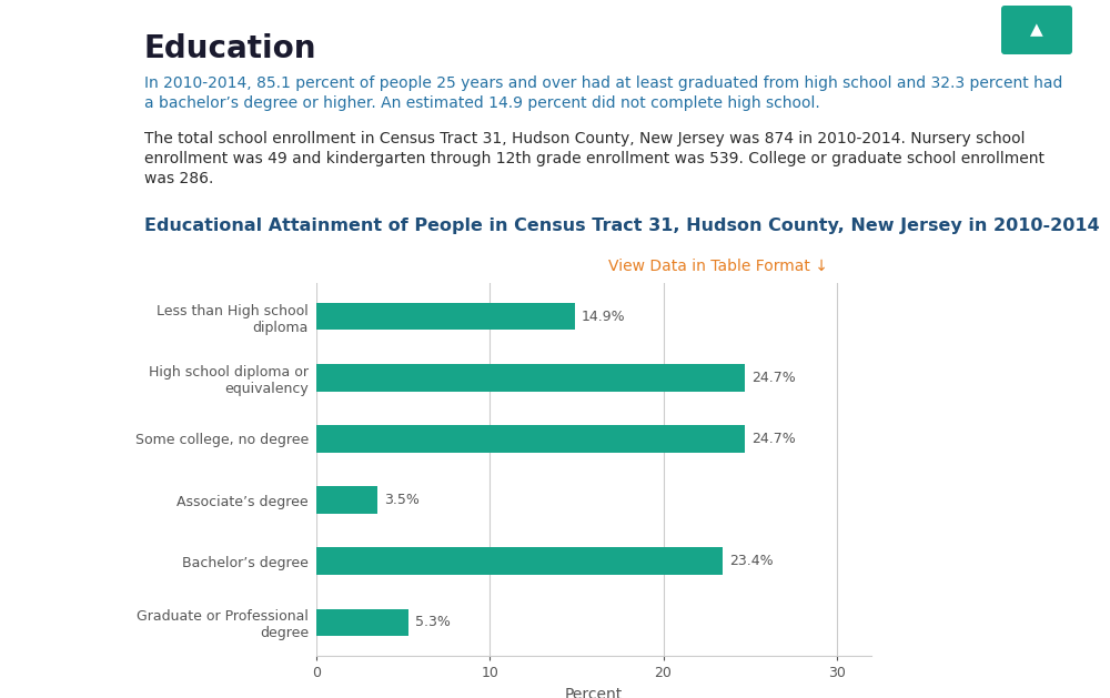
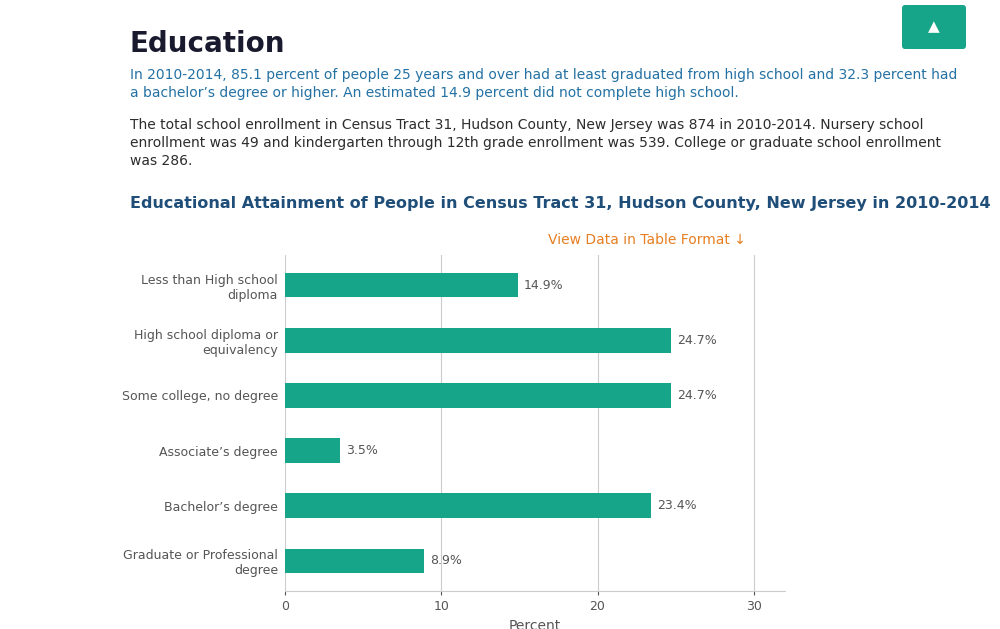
Graduate or Professional degree: 5.3% -> 8.9%
